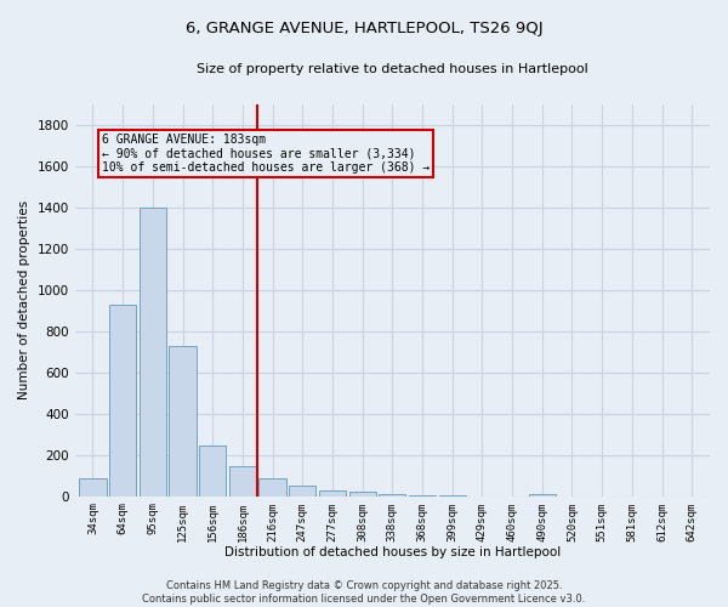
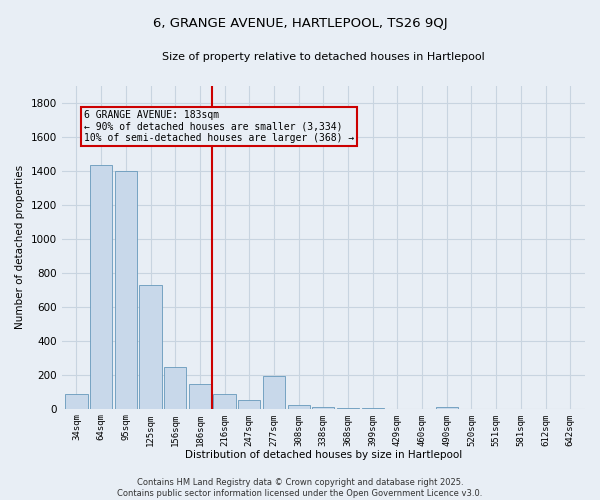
64sqm: 930 -> 1430
277sqm: 20 -> 190
